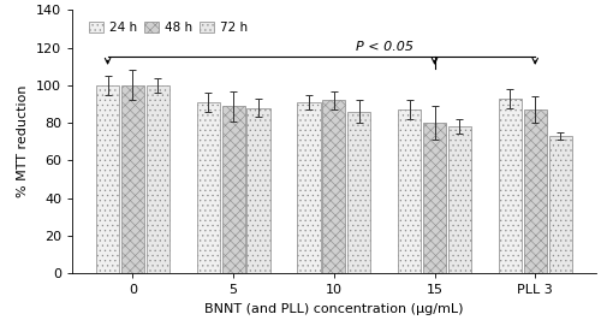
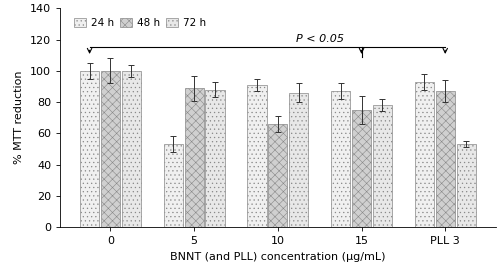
24 h/5: 91 -> 53
48 h/10: 92 -> 66
48 h/15: 80 -> 75
72 h/PLL 3: 73 -> 53
